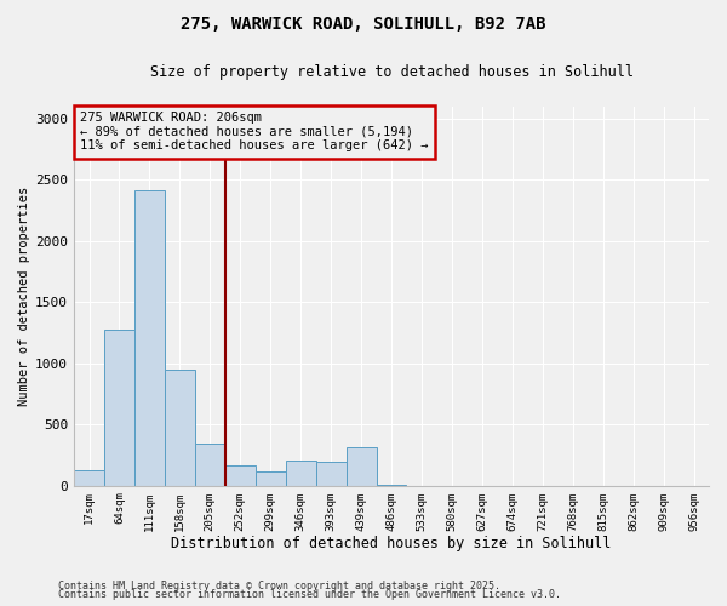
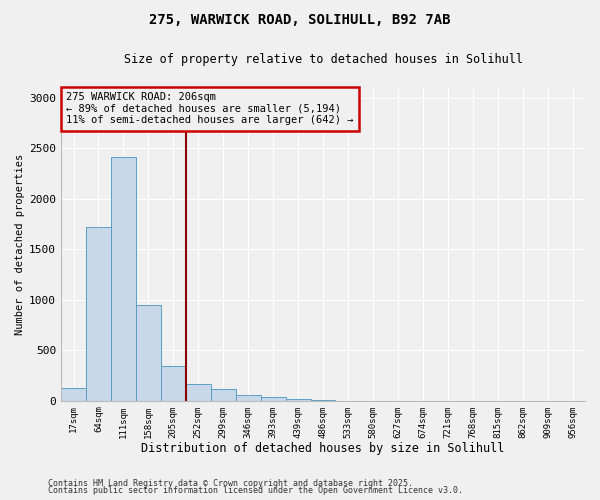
64sqm: 1270 -> 1720
346sqm: 210 -> 60
393sqm: 200 -> 40
439sqm: 310 -> 20
